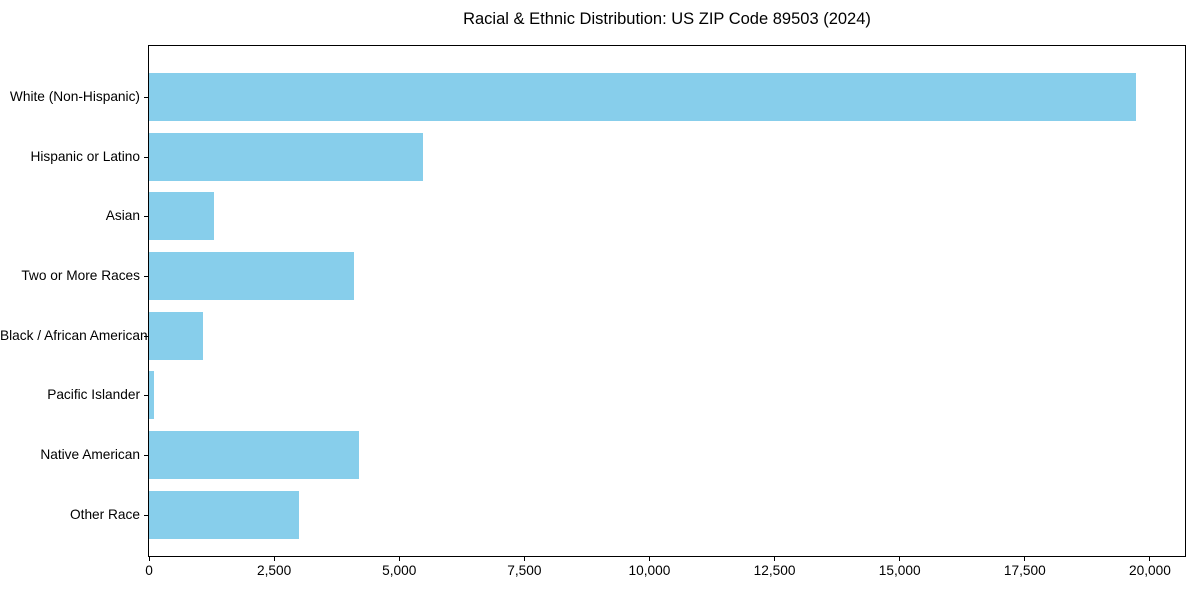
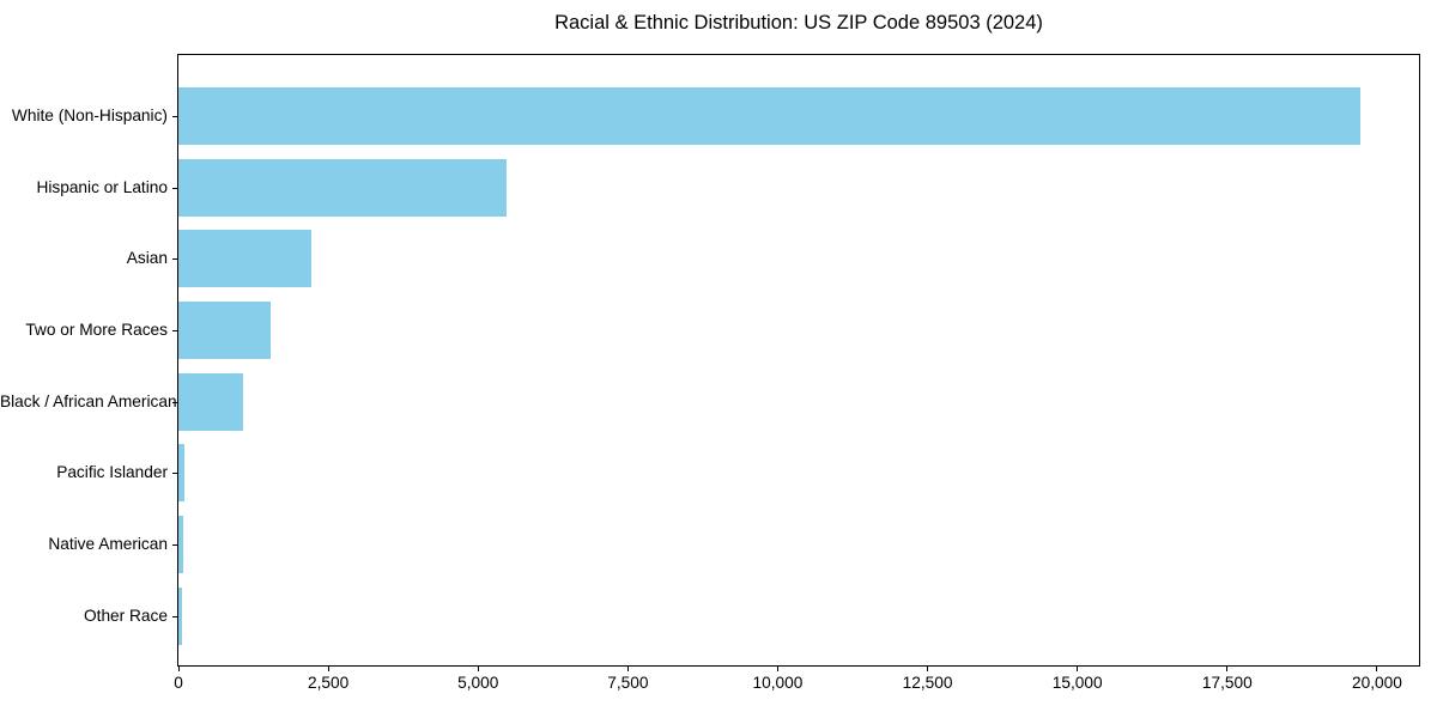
Asian: 1300 -> 2200
Two or More Races: 4100 -> 1500
Native American: 4200 -> 100
Other Race: 3000 -> 100
